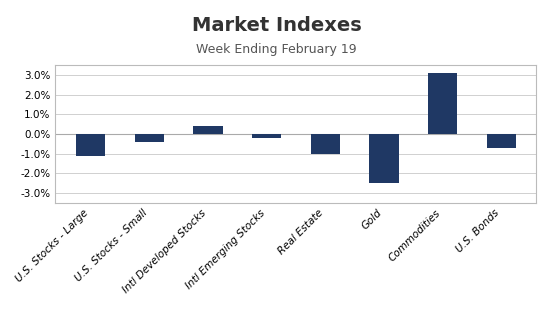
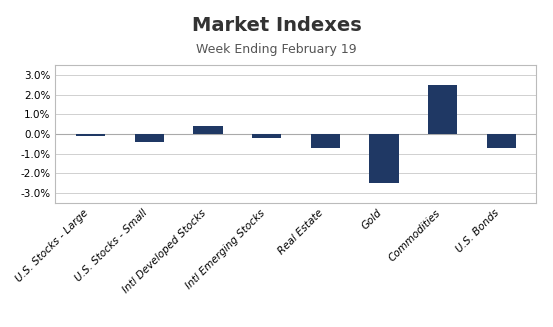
U.S. Stocks - Large: -1.1% -> -0.1%
Real Estate: -1.0% -> -0.7%
Commodities: 3.1% -> 2.5%
